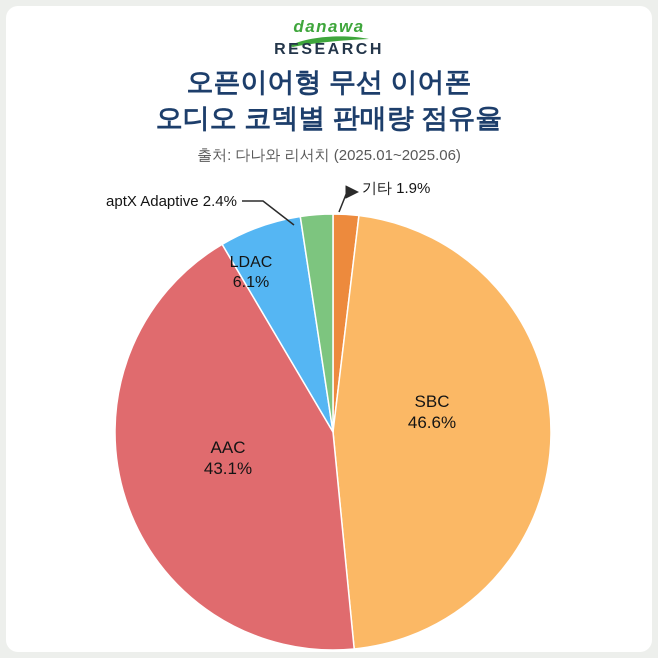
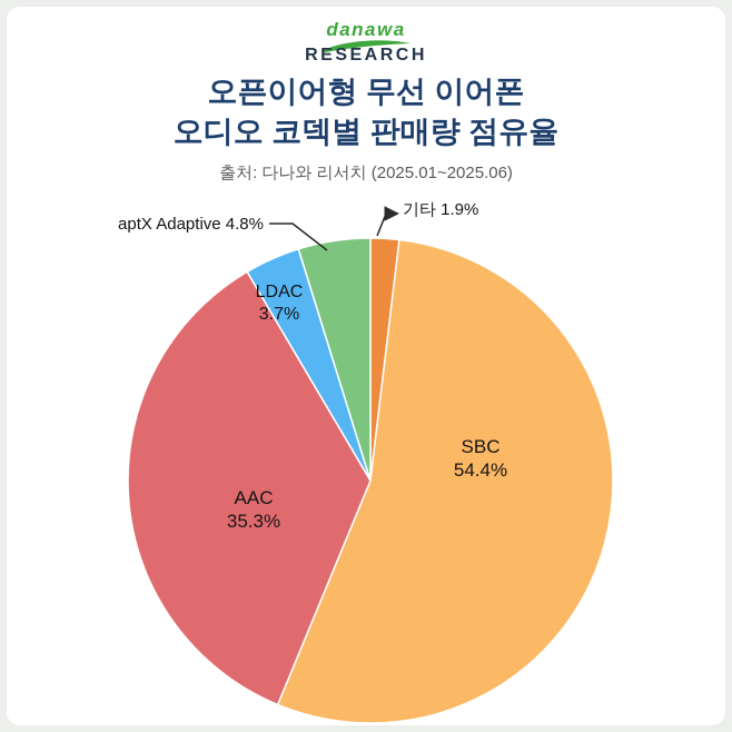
SBC: 46.6% -> 54.4%
AAC: 43.1% -> 35.3%
LDAC: 6.1% -> 3.7%
aptX Adaptive: 2.4% -> 4.8%
